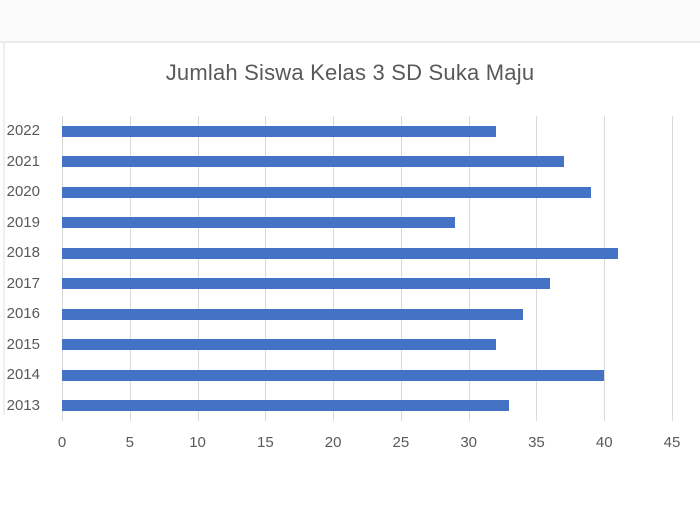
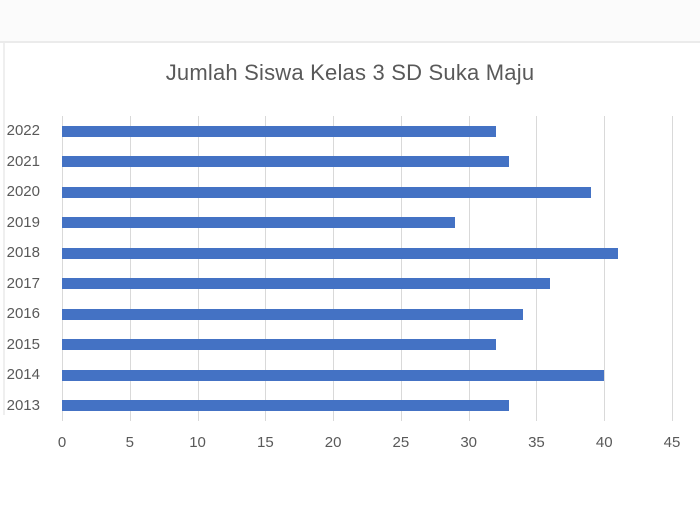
2021: 37 -> 33
